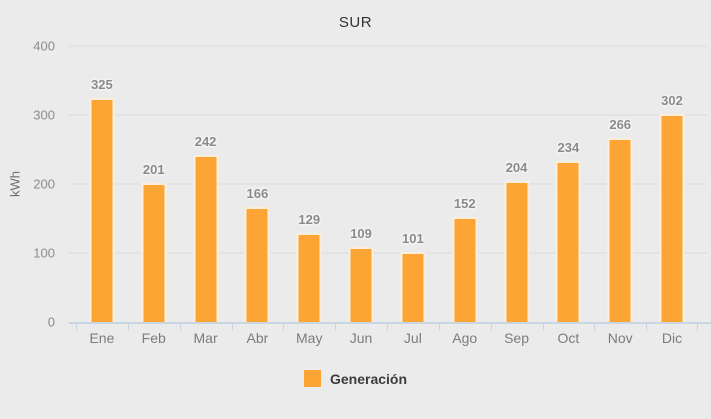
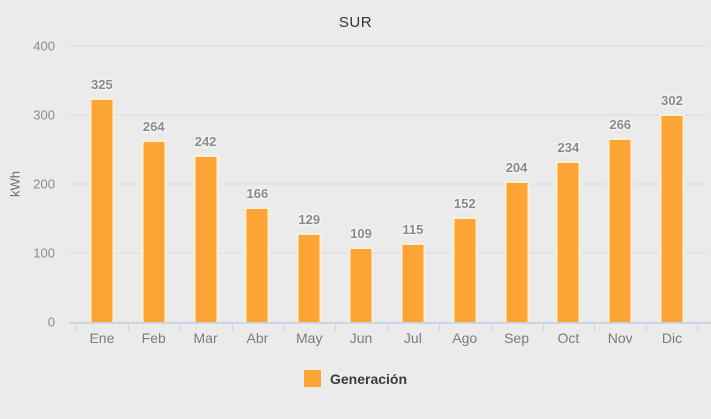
Feb: 201 -> 264
Jul: 101 -> 115
